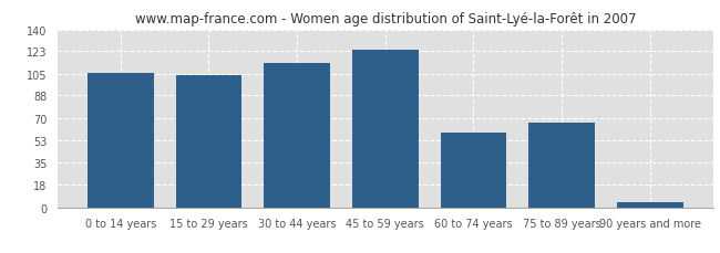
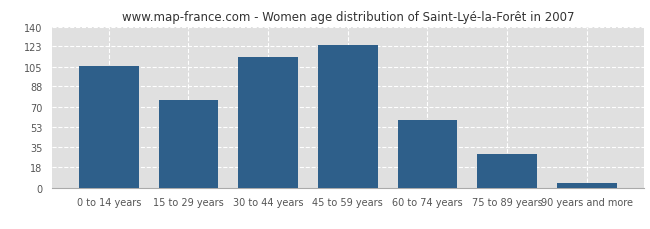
15 to 29 years: 104 -> 76
75 to 89 years: 67 -> 29
